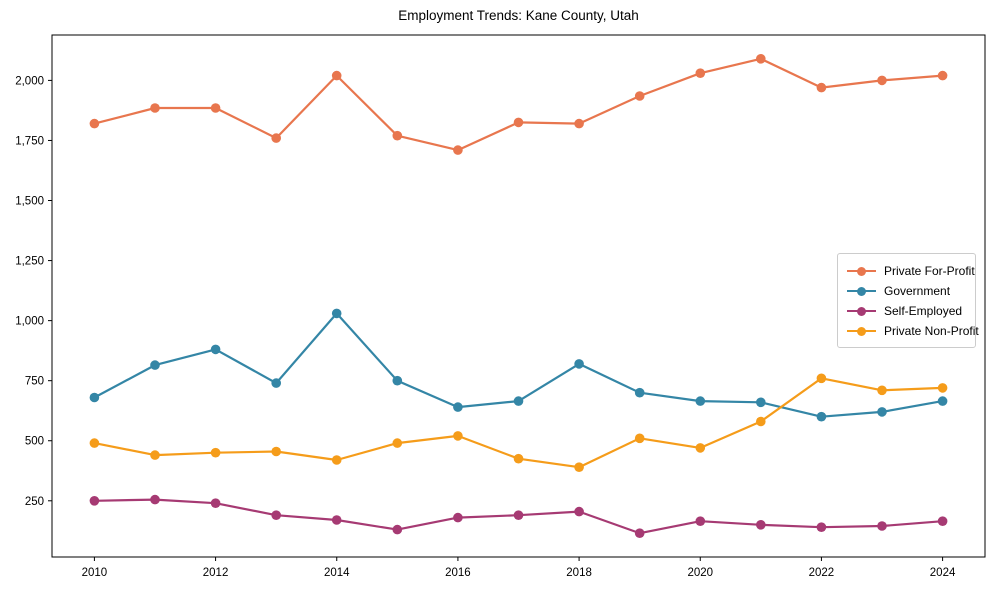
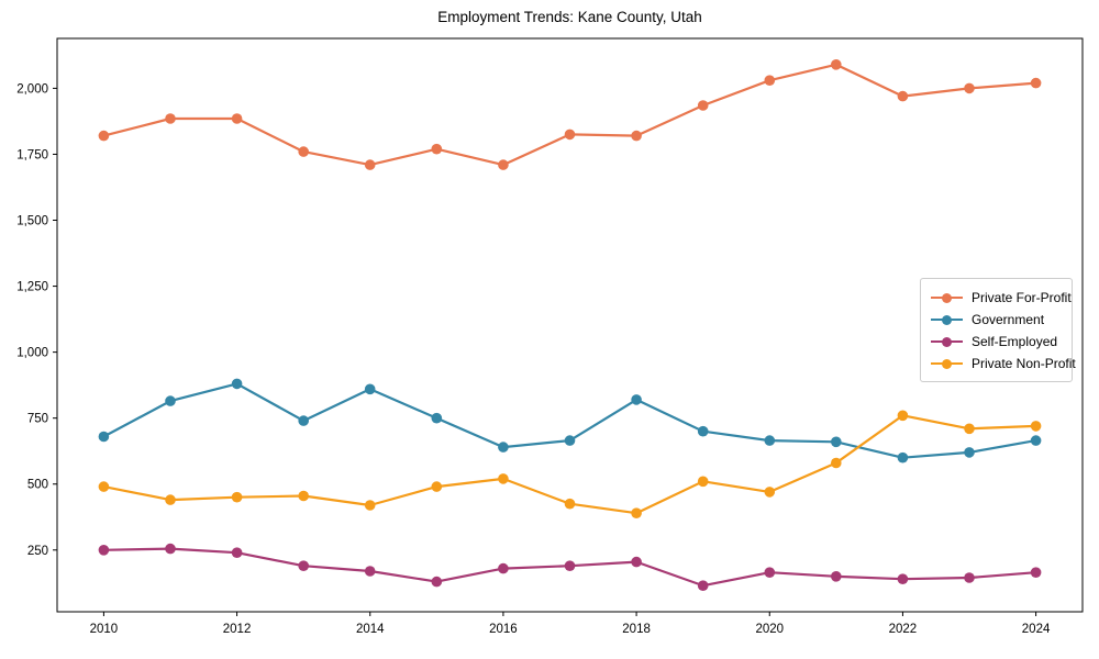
Private For-Profit/2014: 2020 -> 1710
Government/2014: 1030 -> 860
